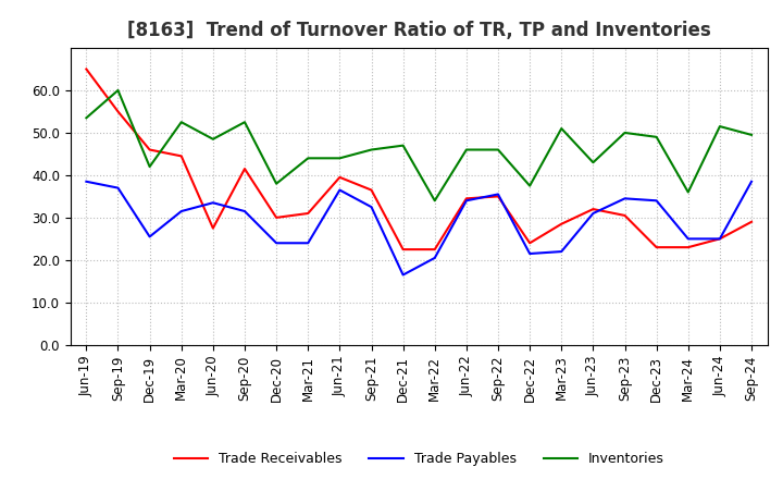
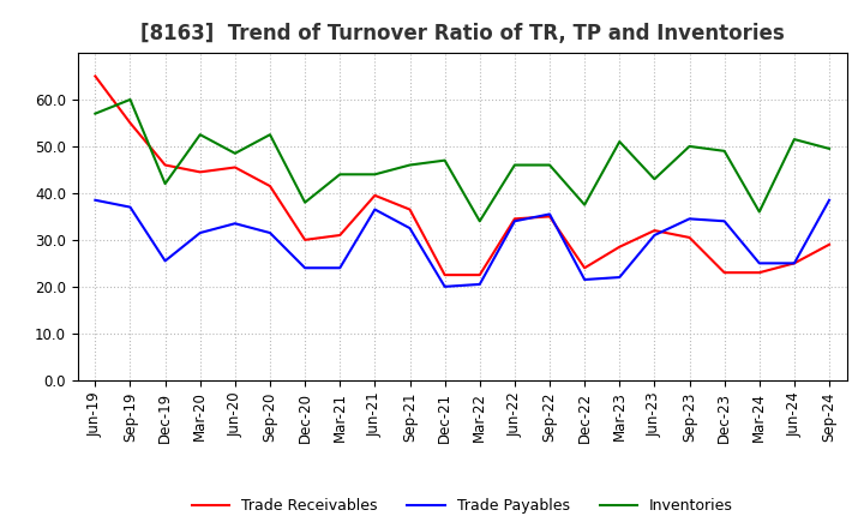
Inventories/Jun-19: 53.5 -> 57.0
Trade Receivables/Jun-20: 27.5 -> 45.5
Trade Payables/Dec-21: 16.5 -> 20.0
